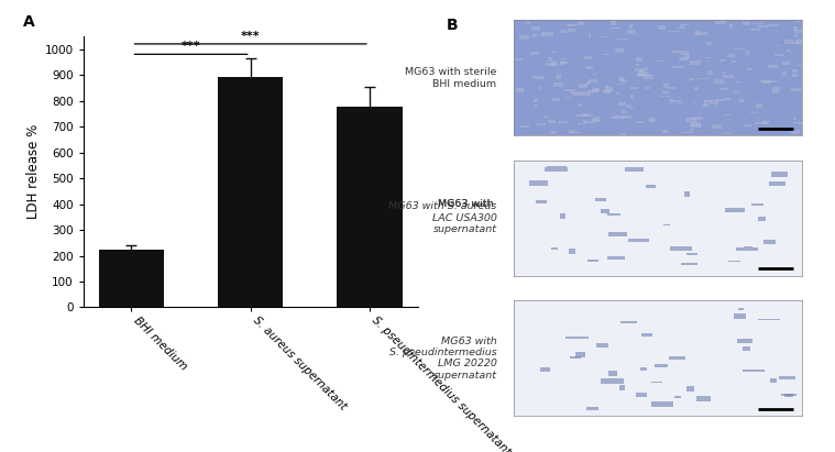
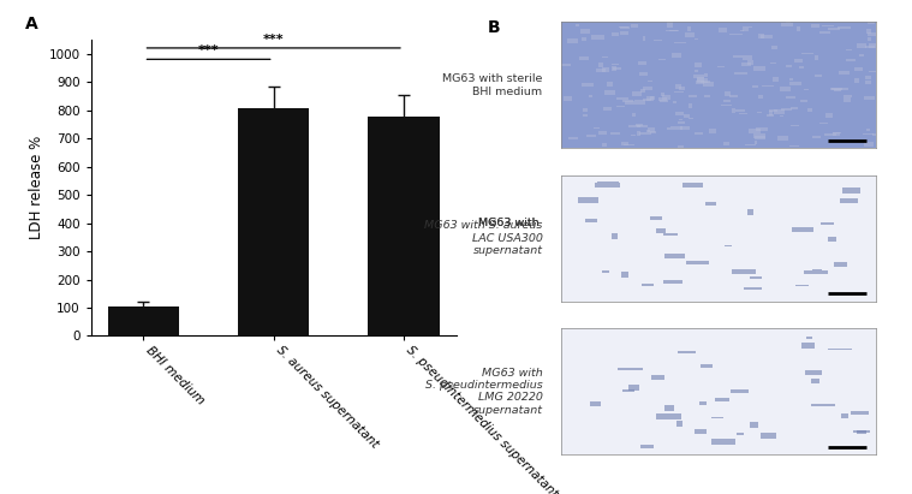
BHI medium: 225 -> 105
S. aureus supernatant: 890 -> 808
